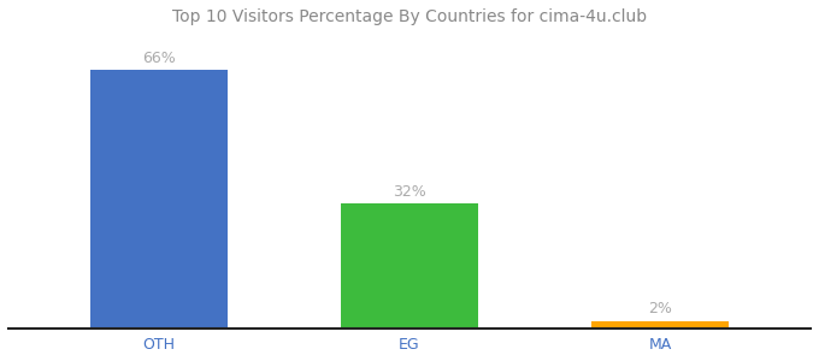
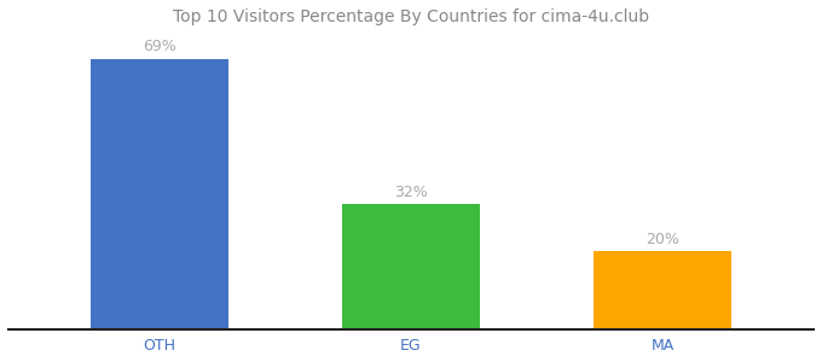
OTH: 66% -> 69%
MA: 2% -> 20%
